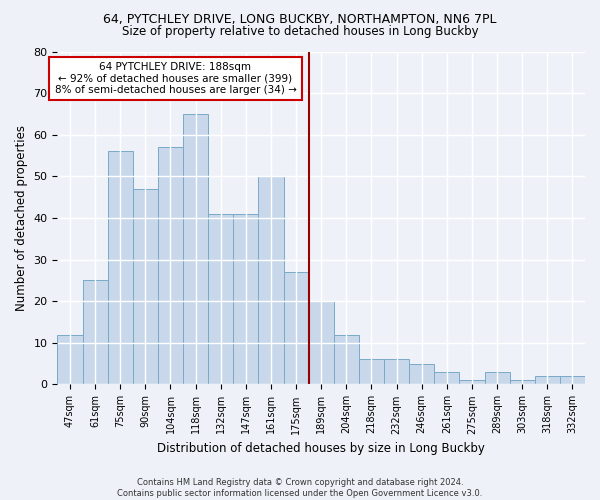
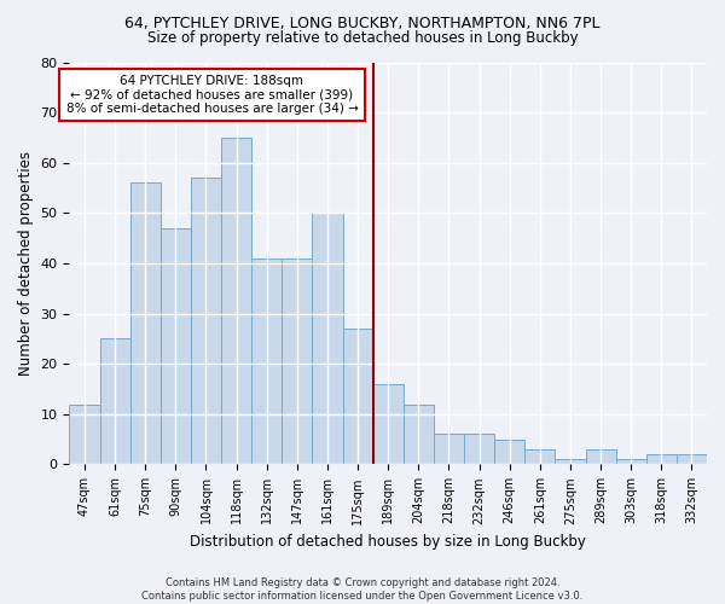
189sqm: 20 -> 16
